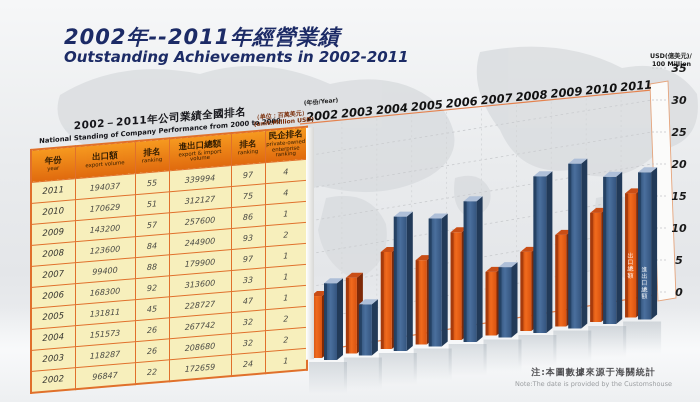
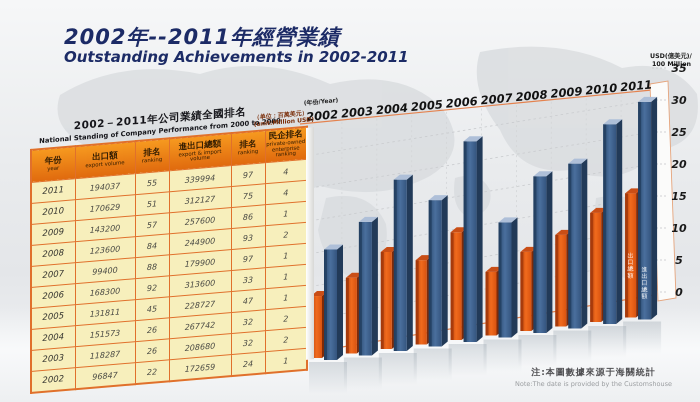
進出口總額/2002: 12 -> 17
進出口總額/2003: 8 -> 21
進出口總額/2004: 21 -> 27
進出口總額/2005: 20 -> 23
進出口總額/2006: 22 -> 31
進出口總額/2007: 11 -> 18
進出口總額/2010: 23 -> 31
進出口總額/2011: 23 -> 34
